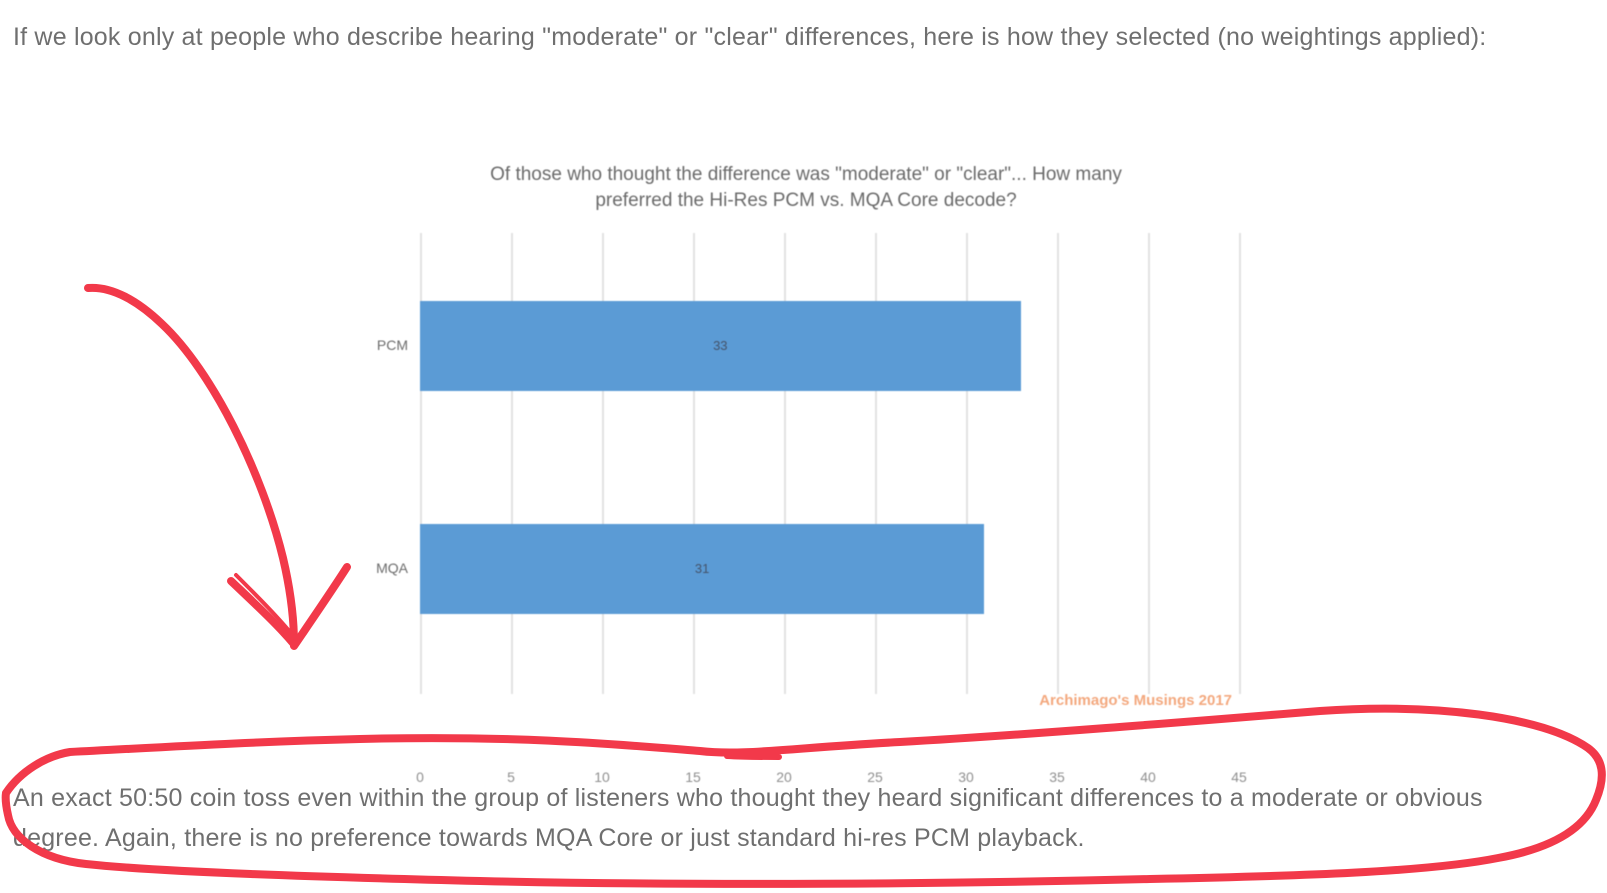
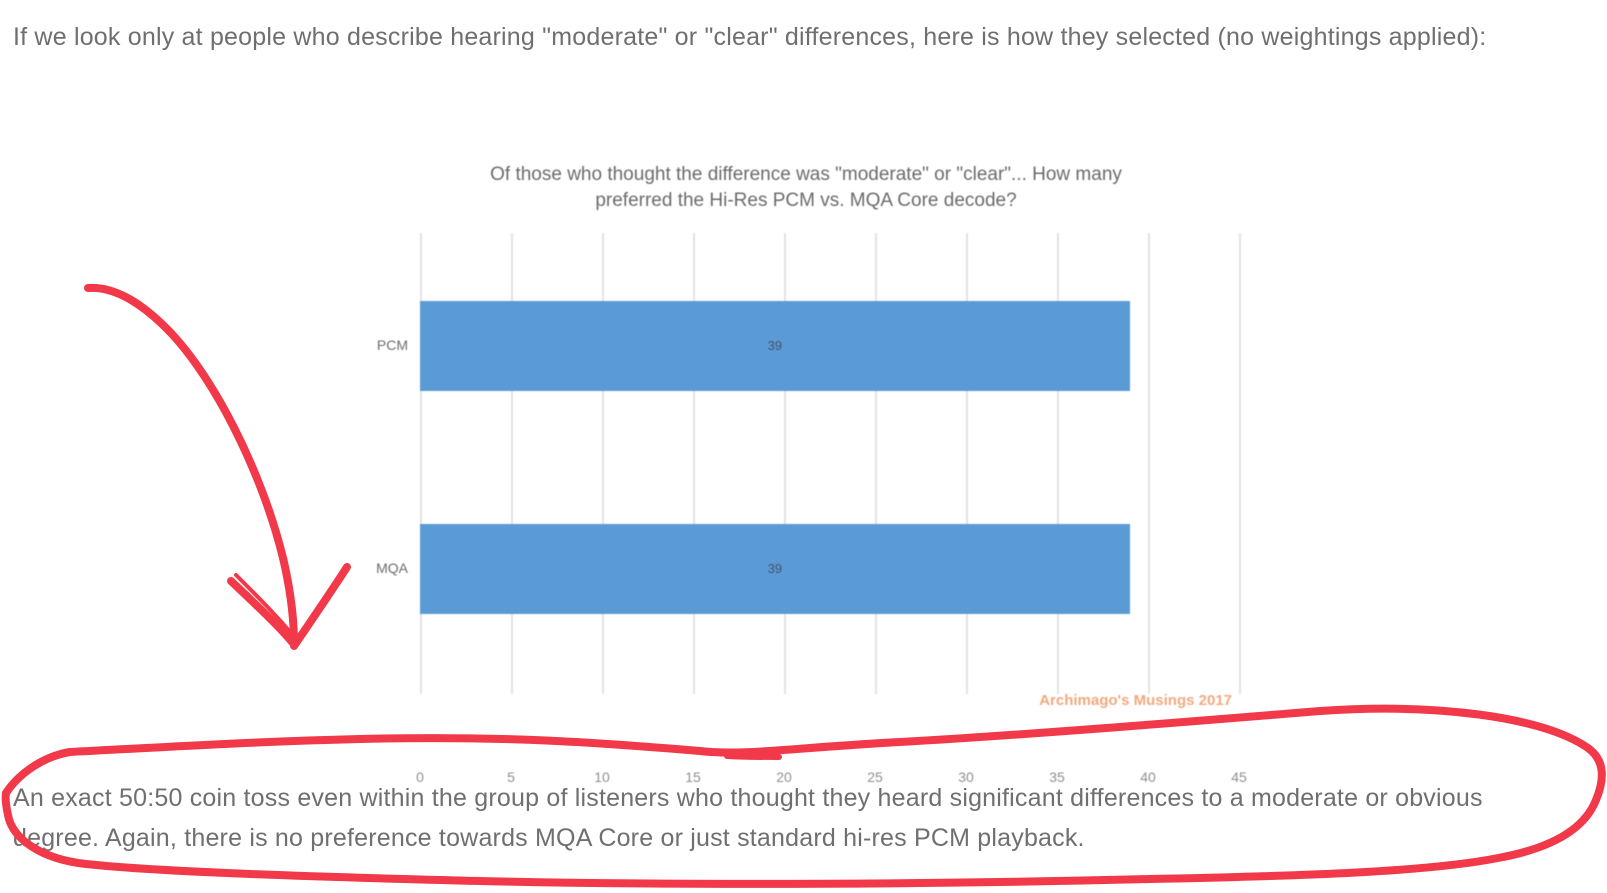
PCM: 33 -> 39
MQA: 31 -> 39
